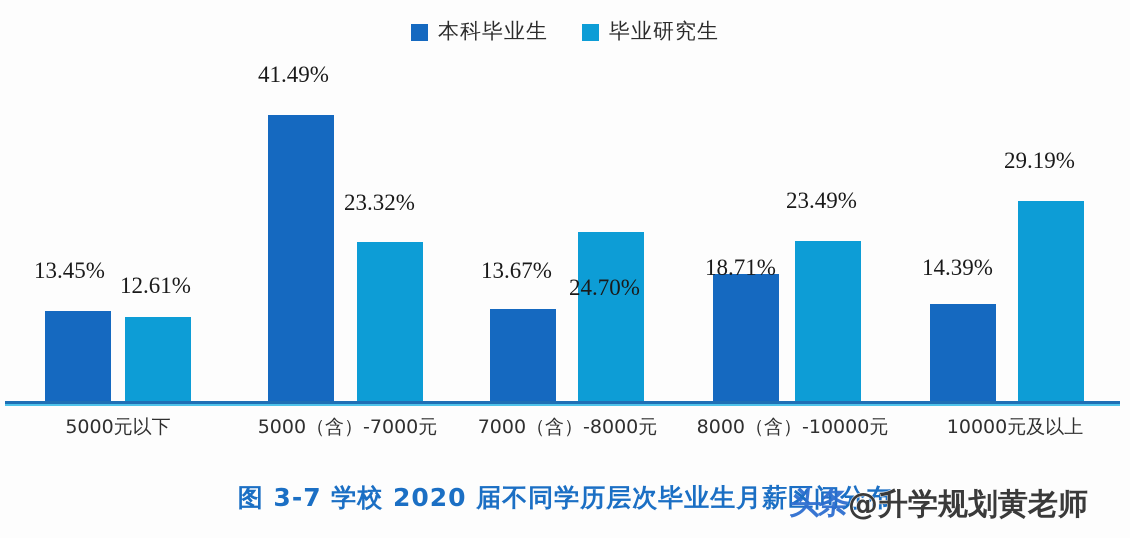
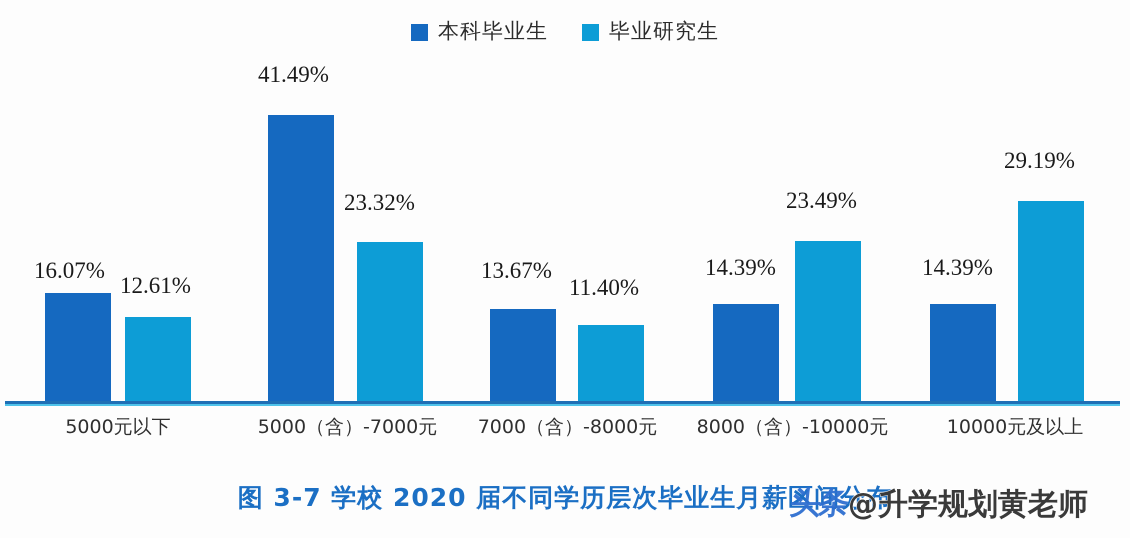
本科毕业生/5000元以下: 13.45% -> 16.07%
毕业研究生/7000（含）-8000元: 24.70% -> 11.40%
本科毕业生/8000（含）-10000元: 18.71% -> 14.39%
